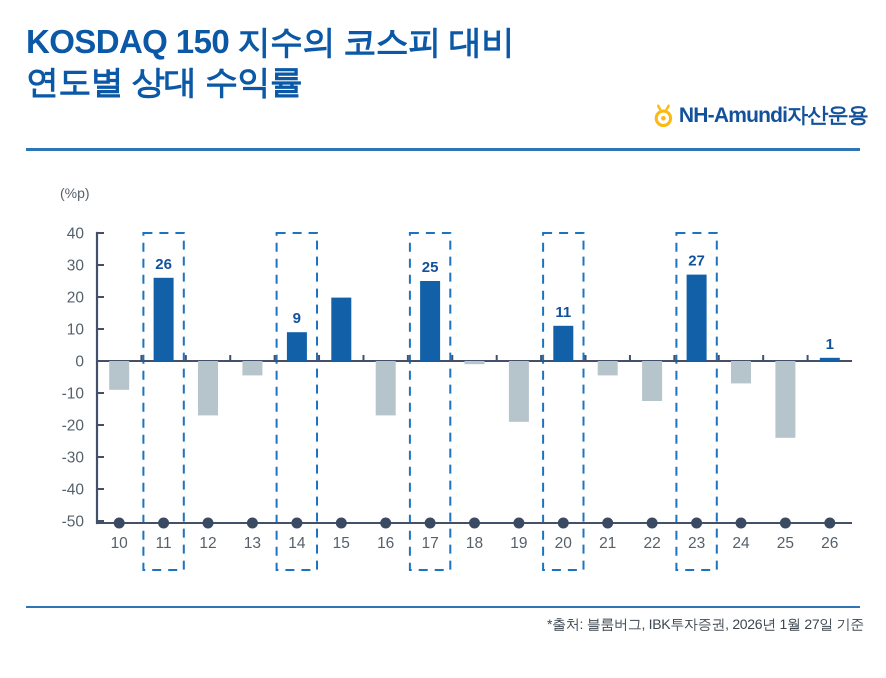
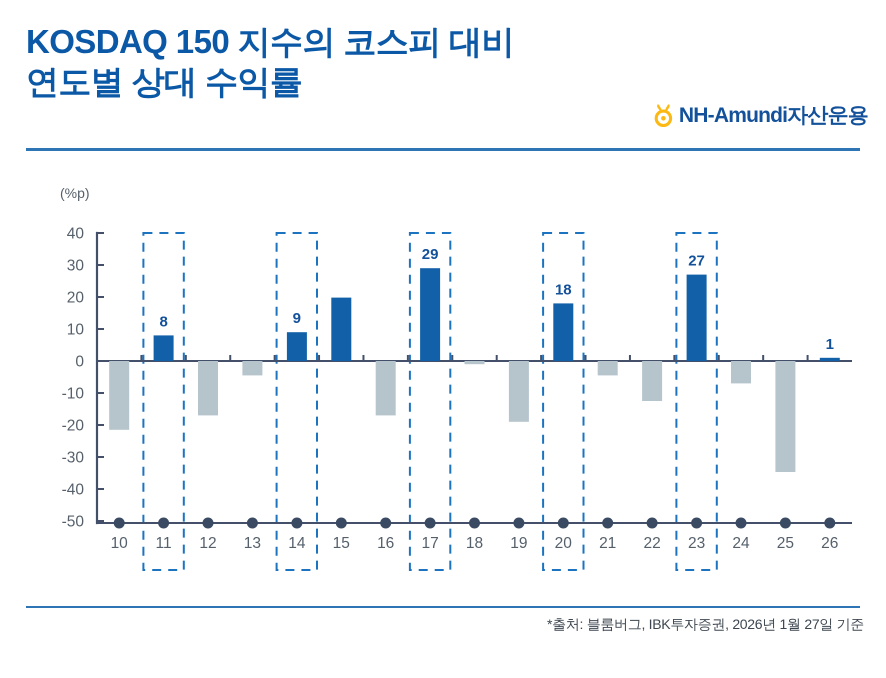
10: -9 -> -22
11: 26 -> 8
17: 25 -> 29
20: 11 -> 18
25: -24 -> -35
